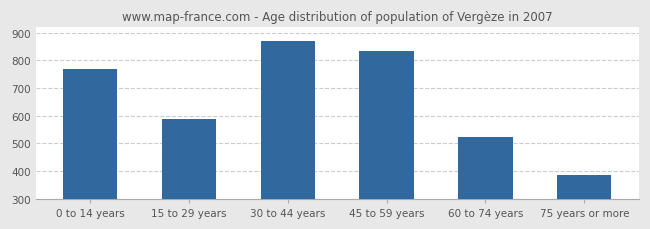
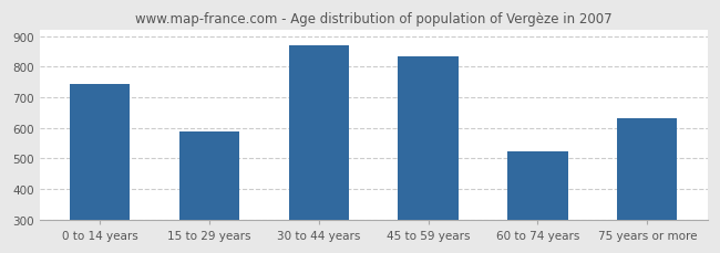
0 to 14 years: 767 -> 745
75 years or more: 385 -> 630
